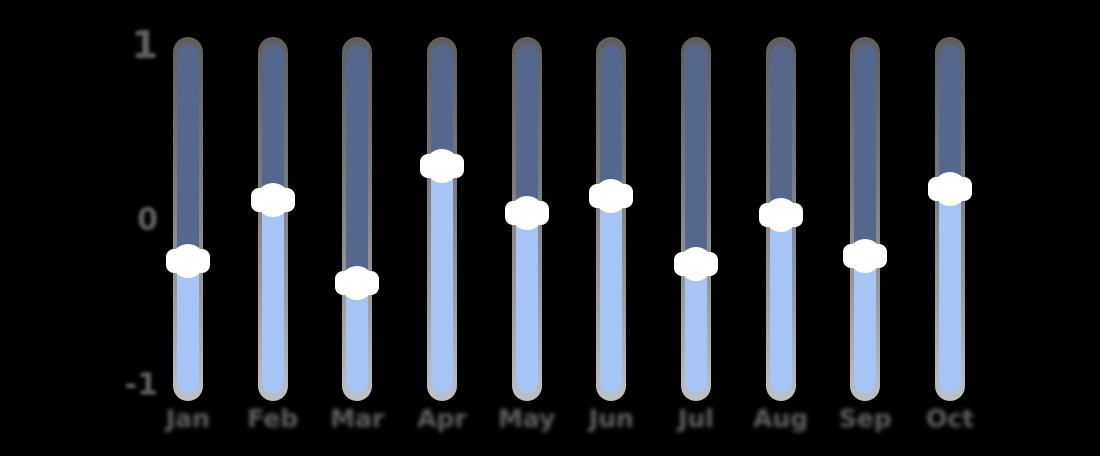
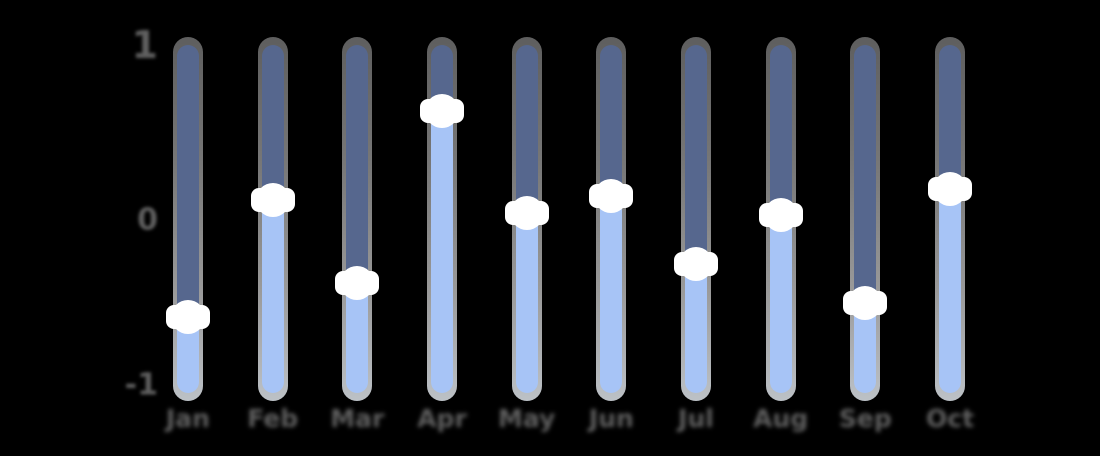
Jan: -0.24 -> -0.57
Apr: 0.32 -> 0.64
Sep: -0.21 -> -0.49
